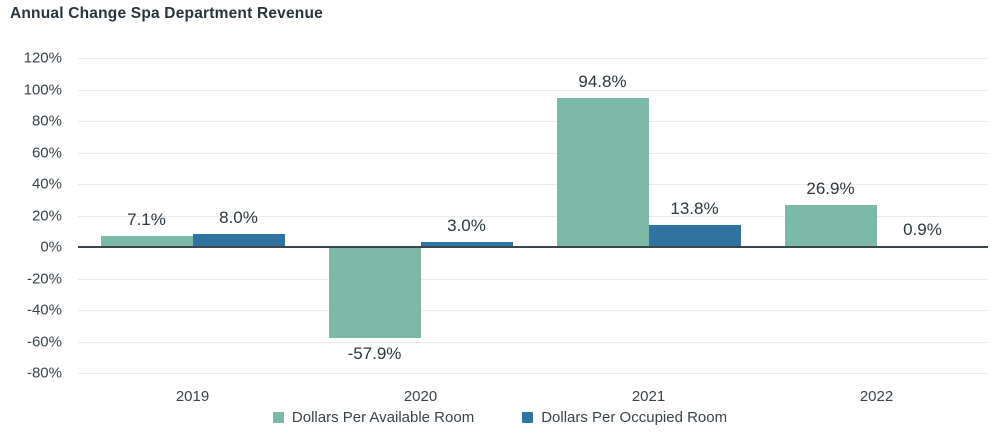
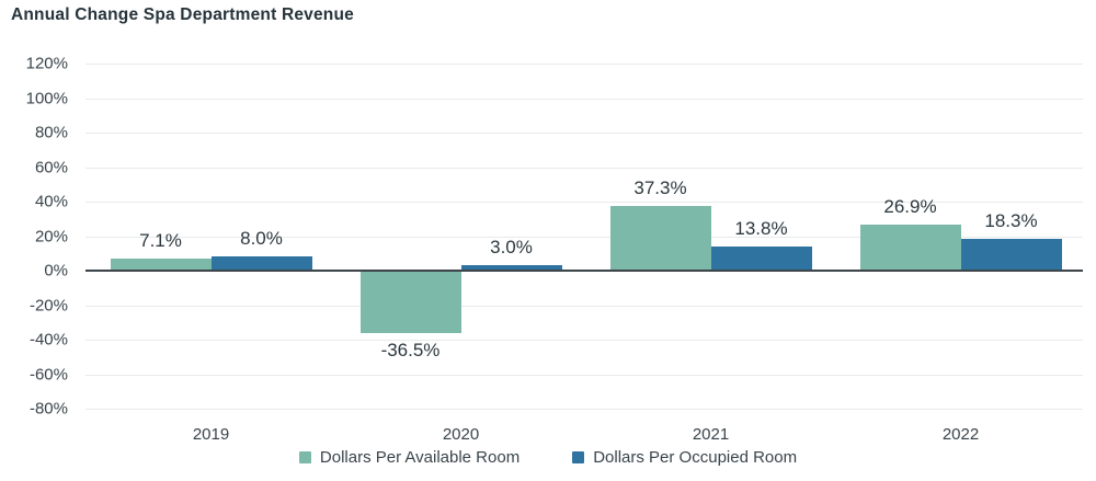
Dollars Per Available Room/2020: -57.9% -> -36.5%
Dollars Per Available Room/2021: 94.8% -> 37.3%
Dollars Per Occupied Room/2022: 0.9% -> 18.3%
